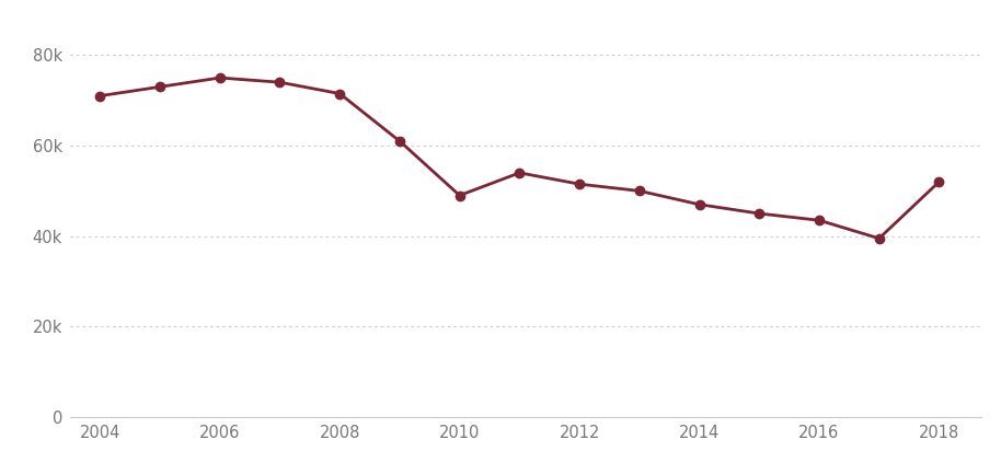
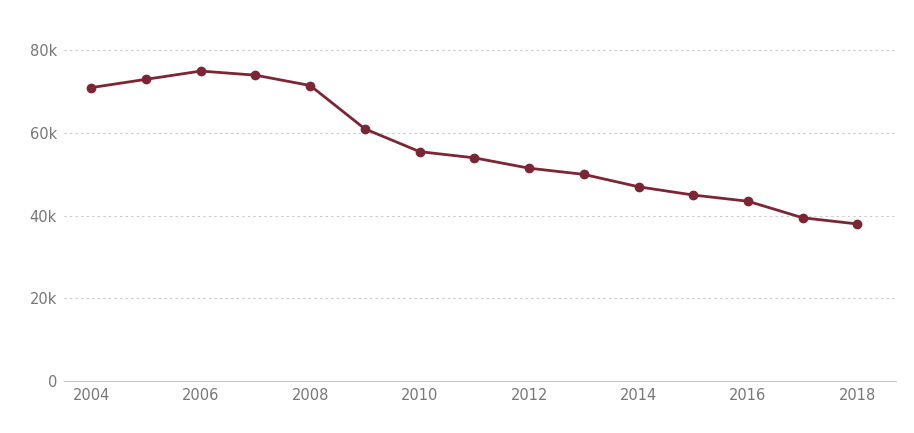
2010: 49.0k -> 55.5k
2018: 52.0k -> 38.0k
